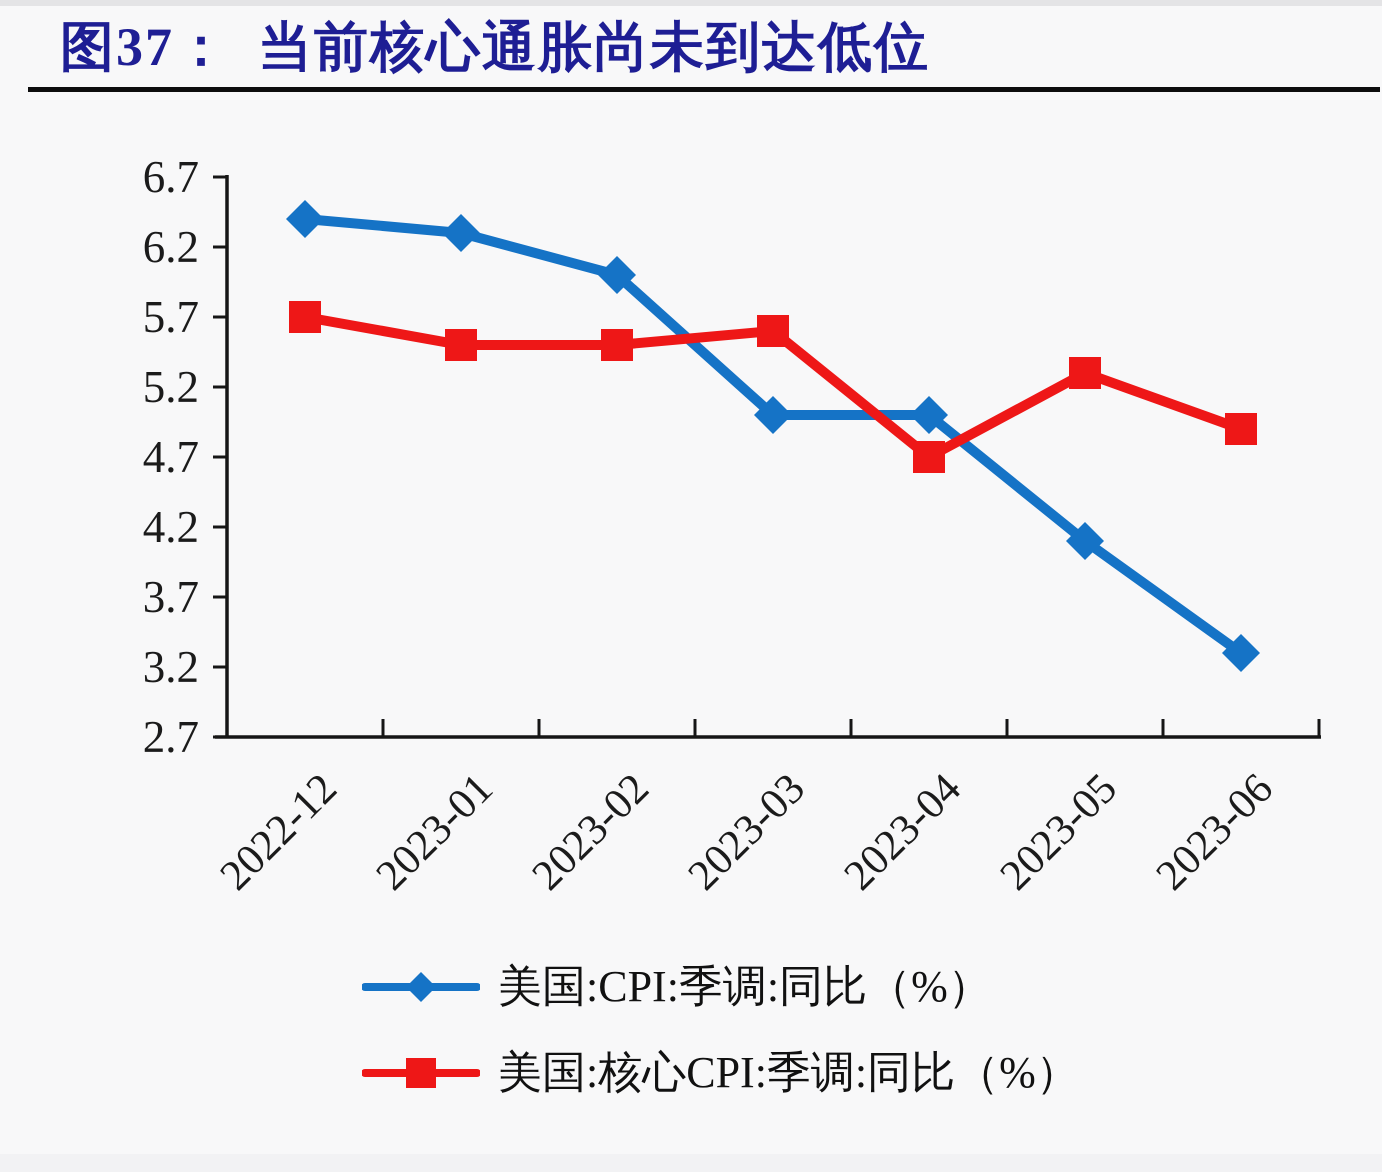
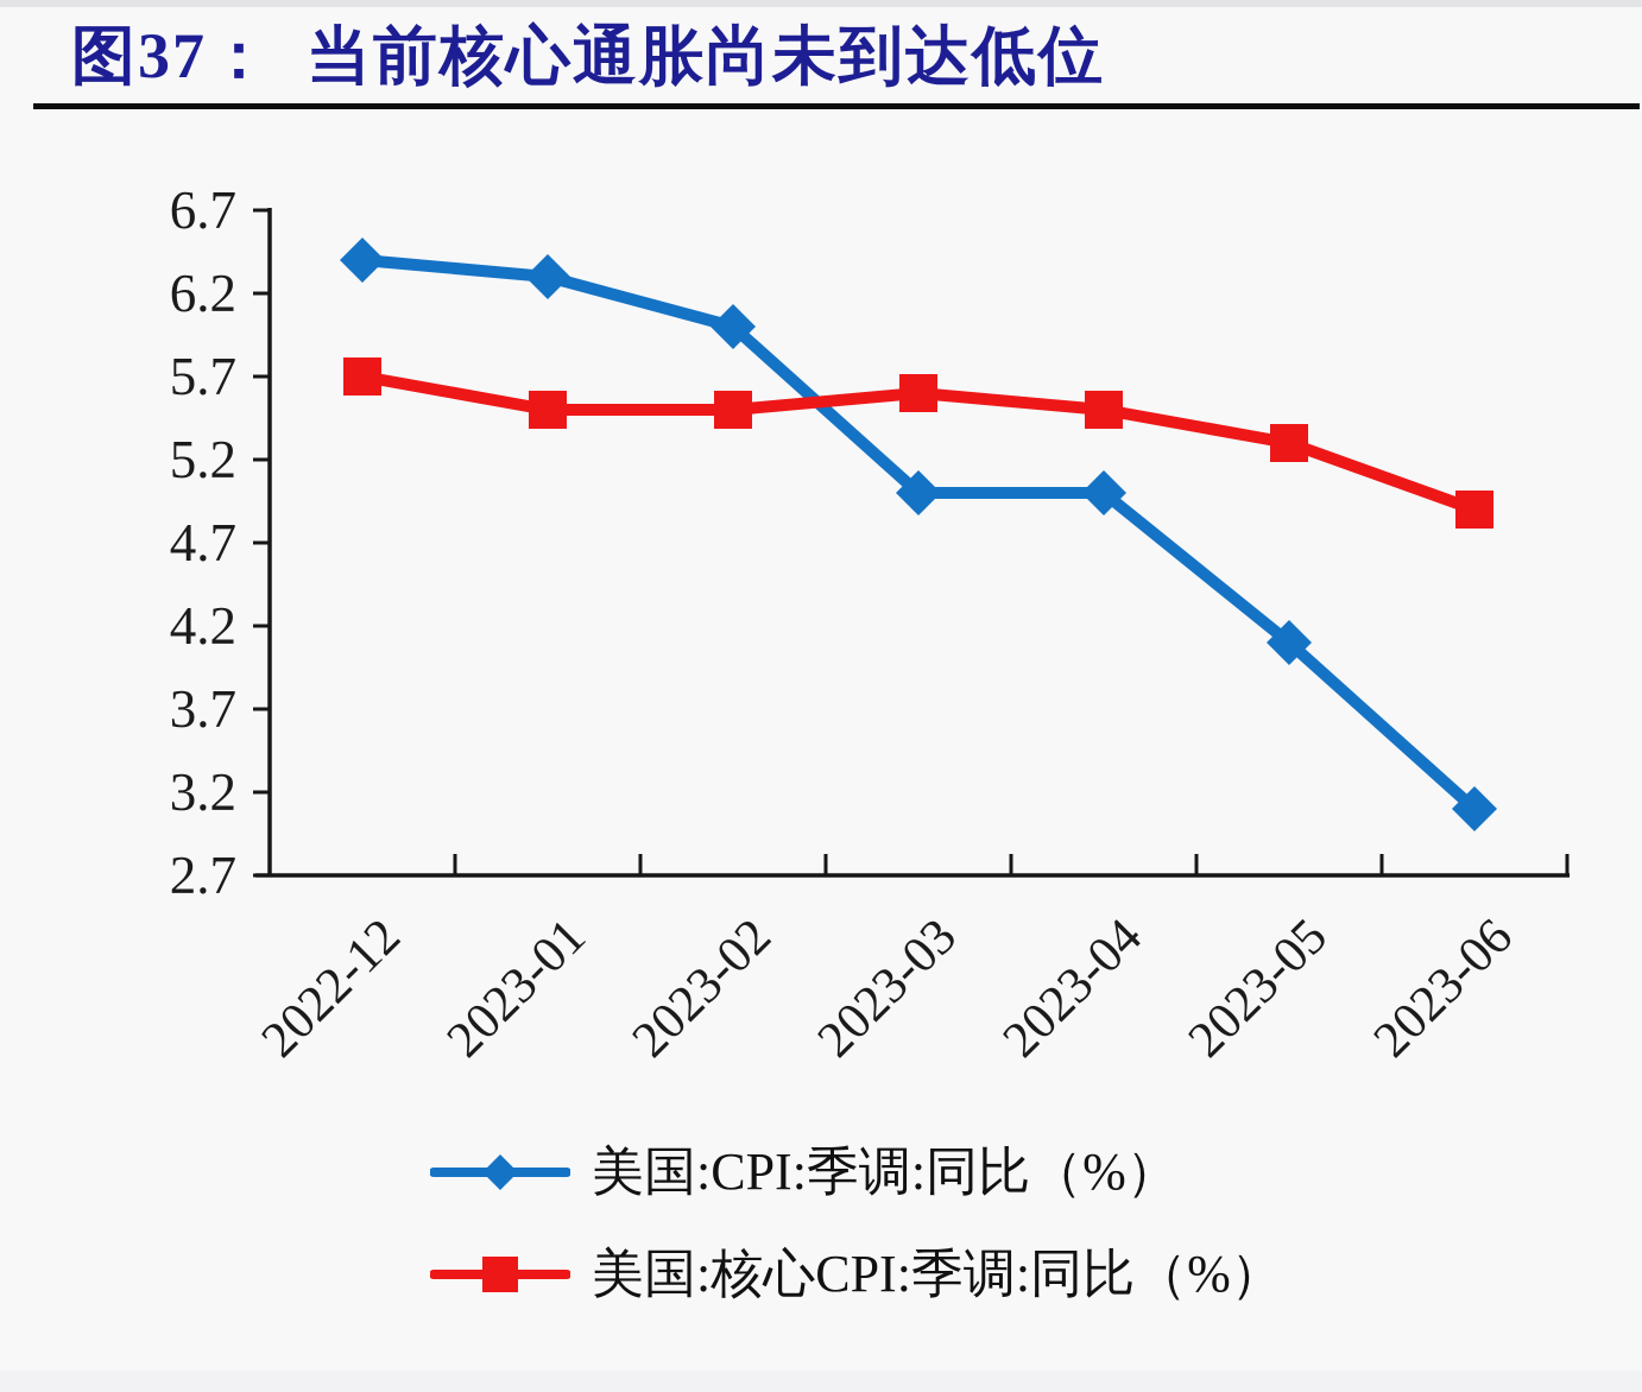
美国:核心CPI:季调:同比（%）/2023-04: 4.7 -> 5.5
美国:CPI:季调:同比（%）/2023-06: 3.3 -> 3.1
